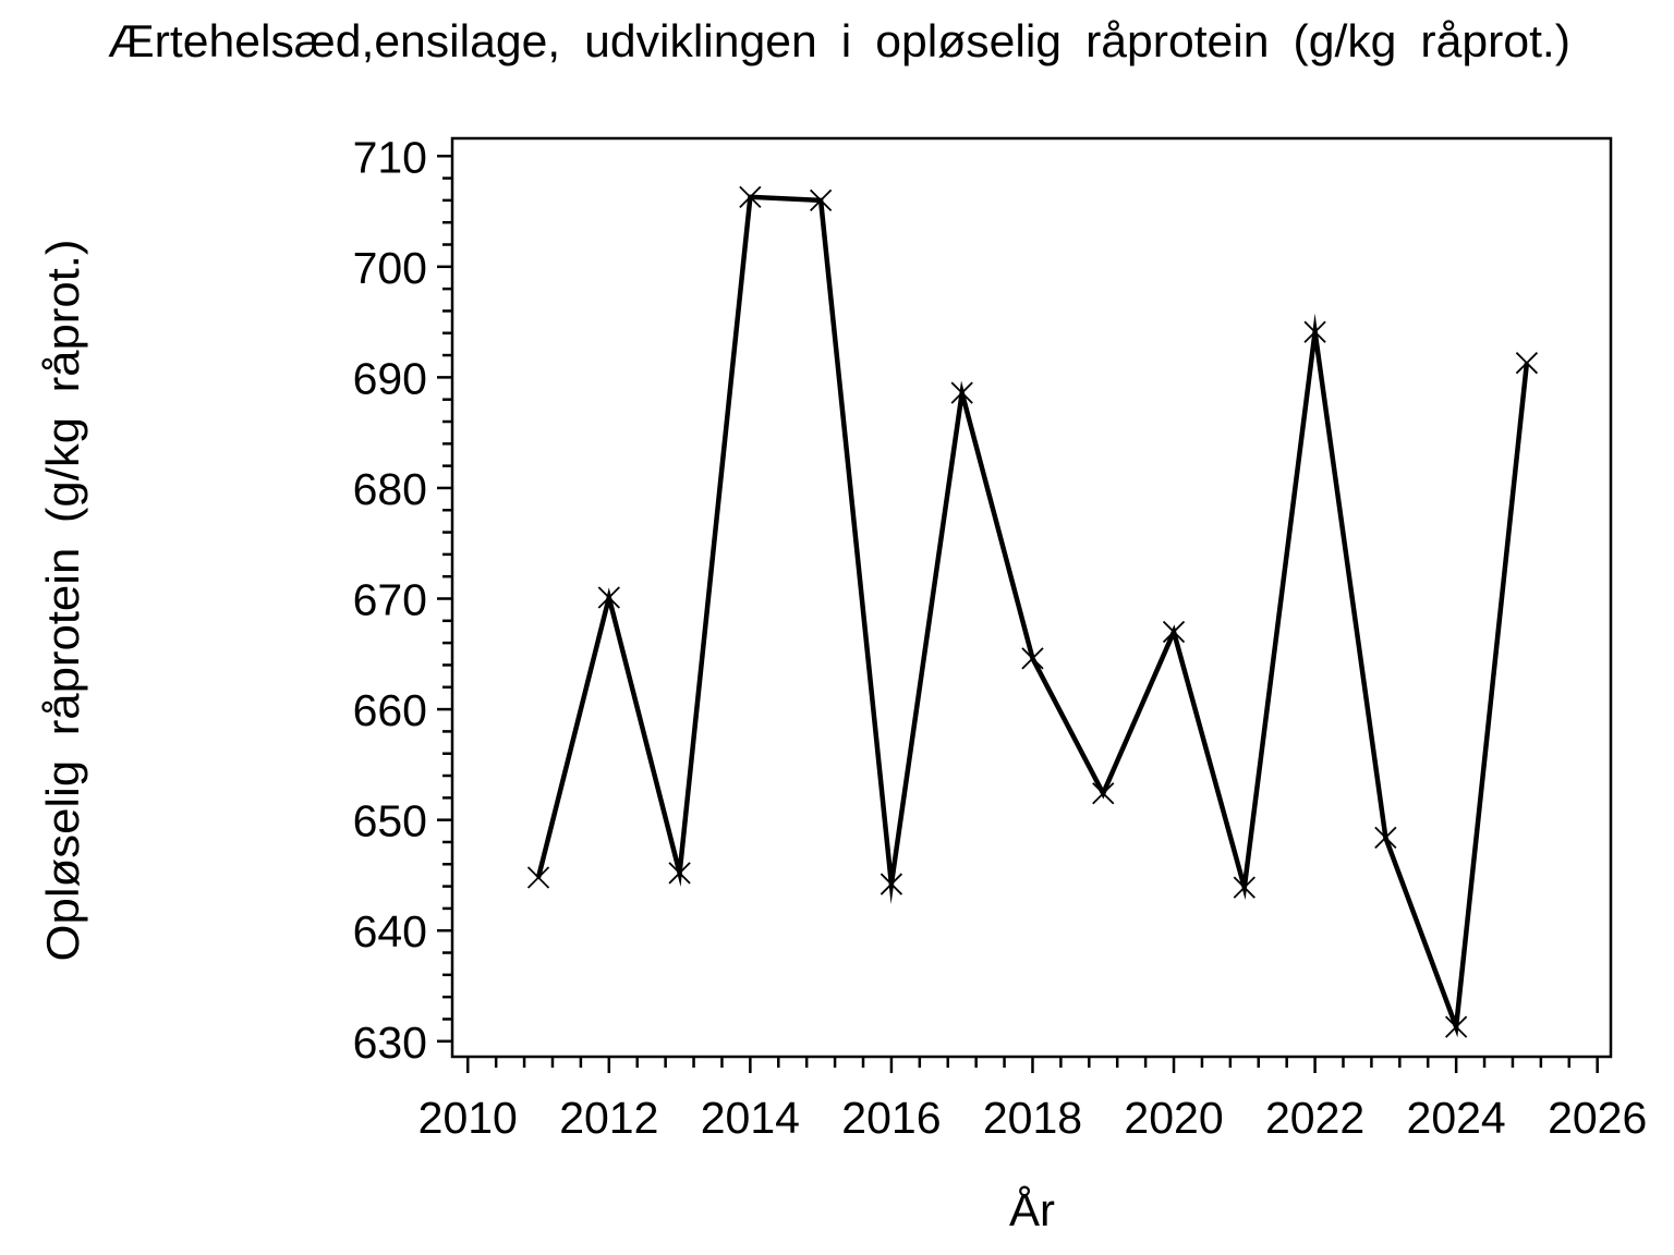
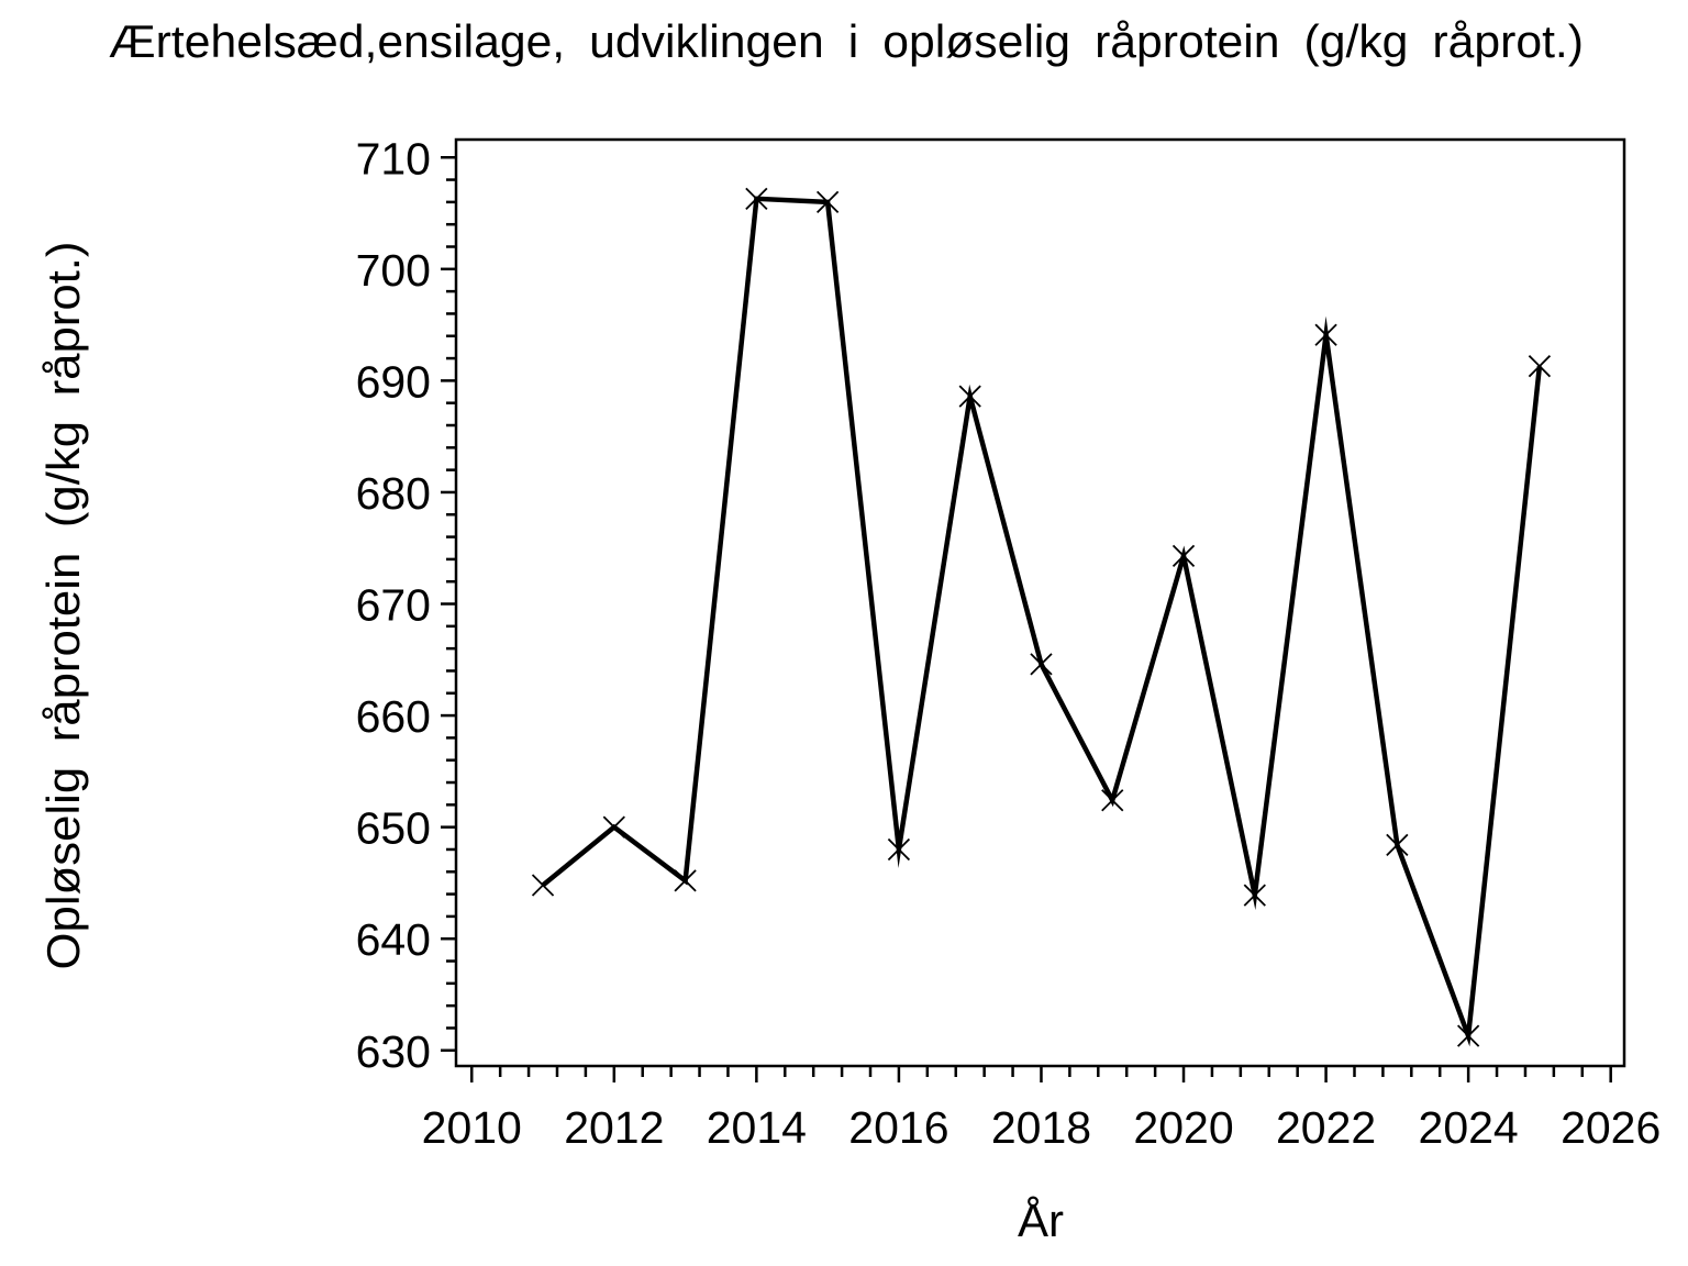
2012: 670.1 -> 650.0
2016: 644.2 -> 648.0
2020: 667.0 -> 674.3
